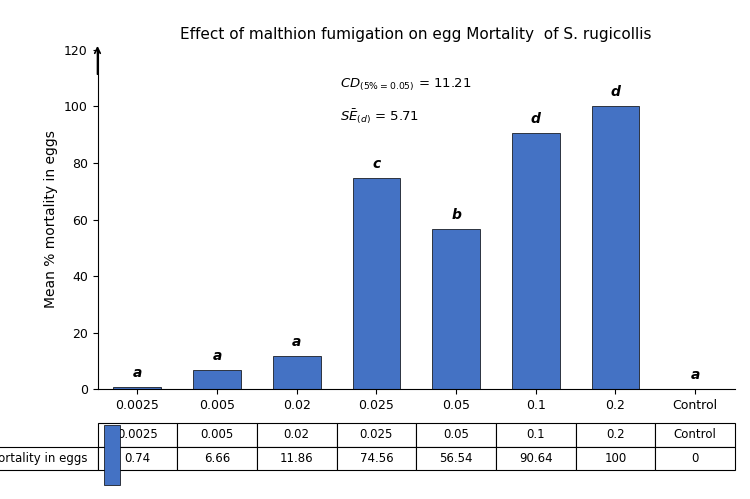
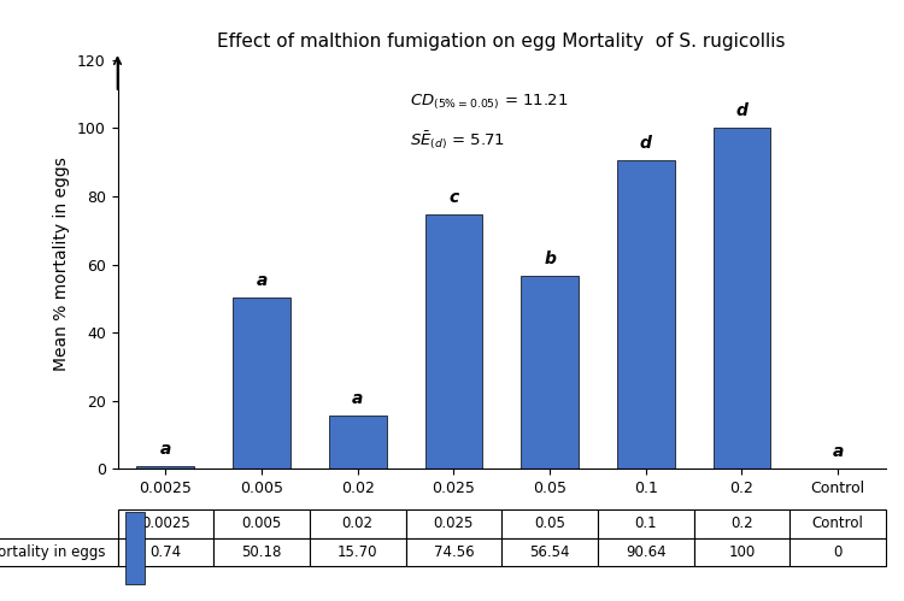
0.005: 6.66 -> 50.18
0.02: 11.86 -> 15.70
